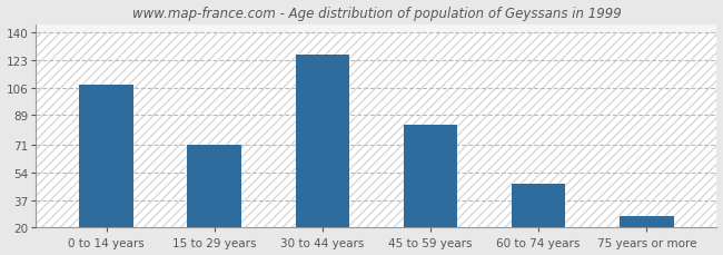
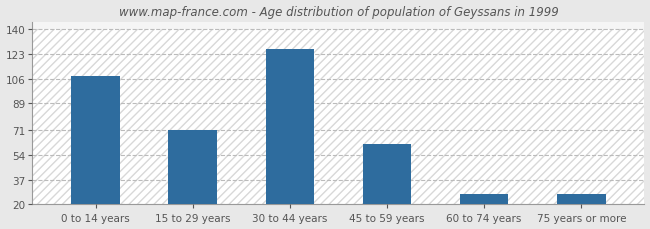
45 to 59 years: 83 -> 61
60 to 74 years: 47 -> 27
